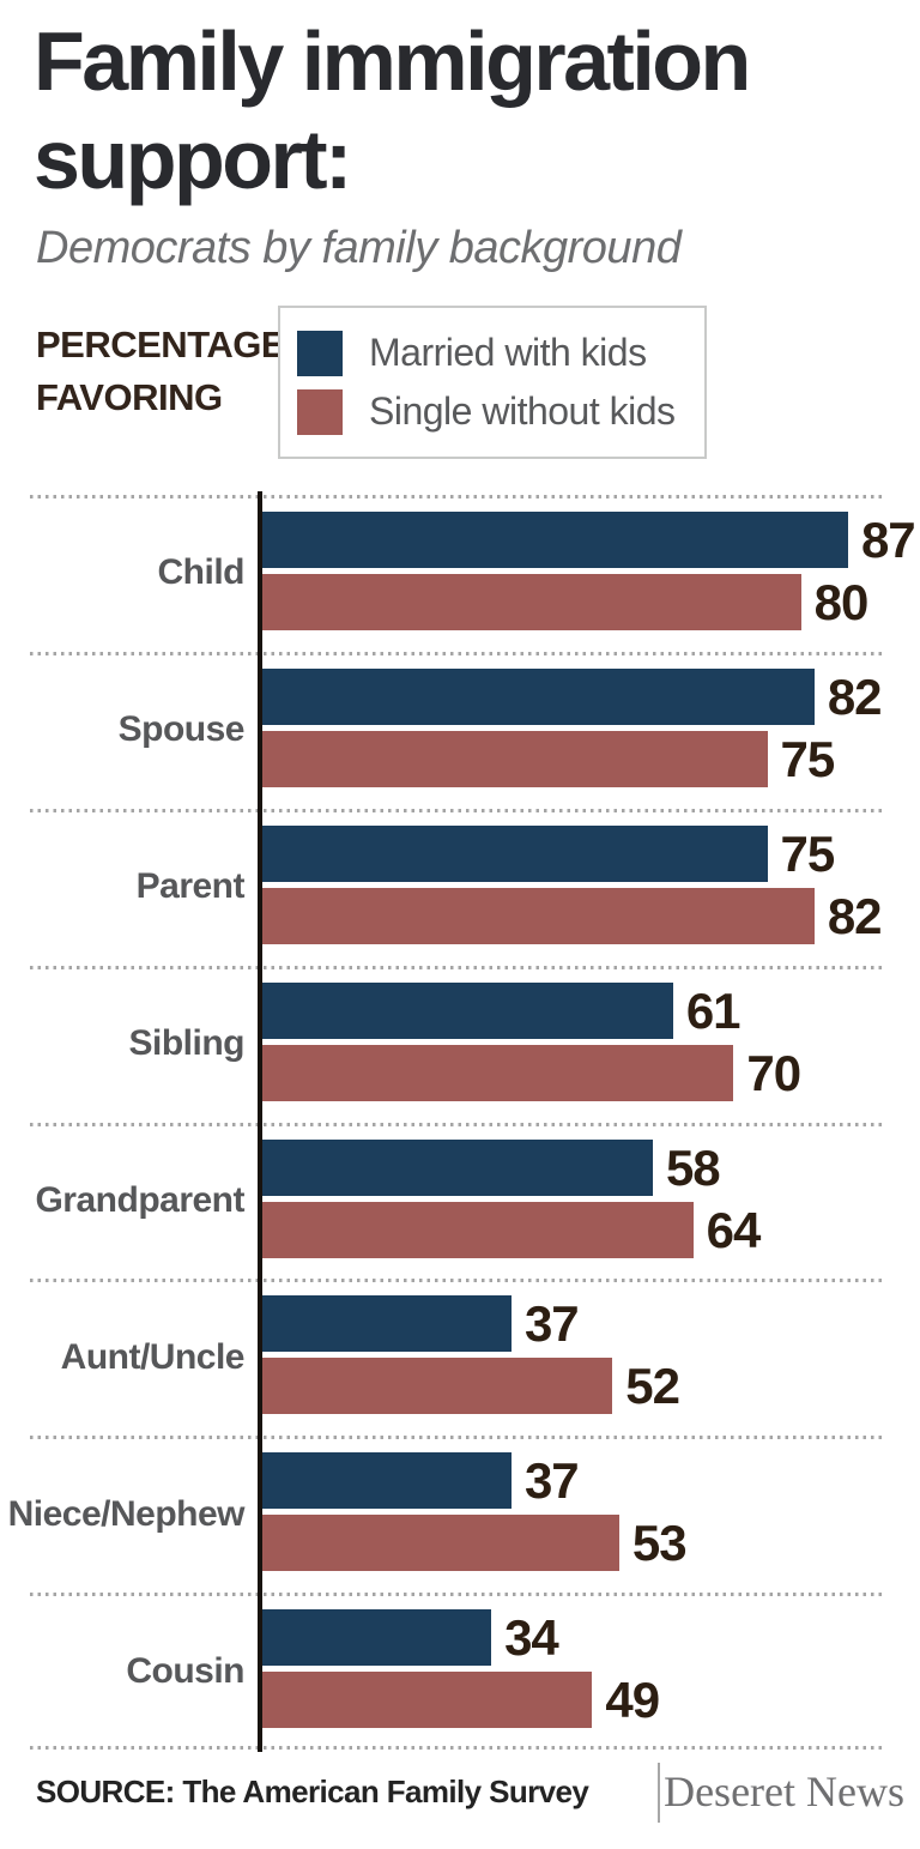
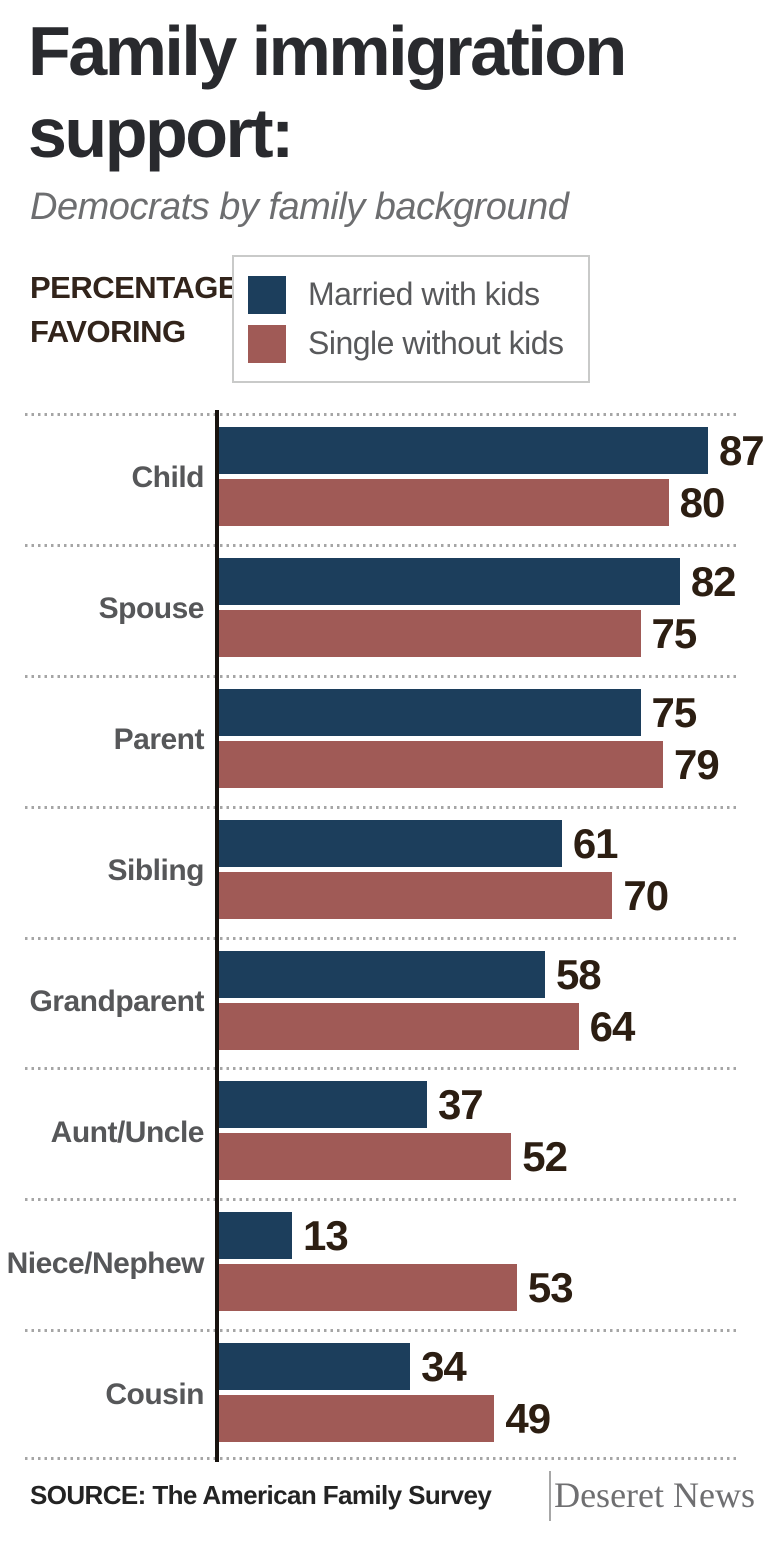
Single without kids/Parent: 82 -> 79
Married with kids/Niece/Nephew: 37 -> 13
